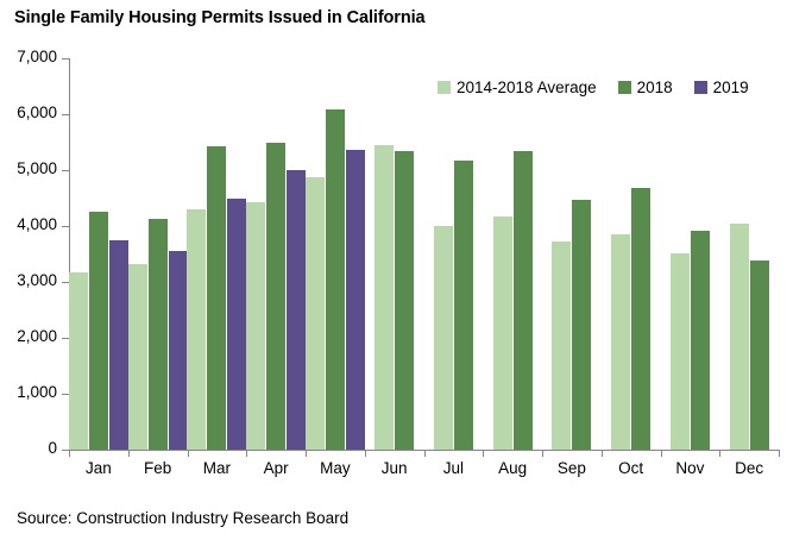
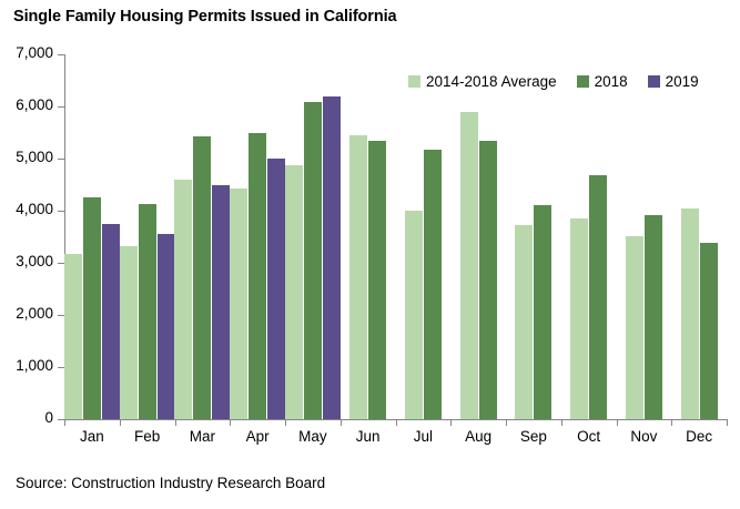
2014-2018 Average/Mar: 4300 -> 4600
2019/May: 5400 -> 6200
2014-2018 Average/Aug: 4200 -> 5900
2018/Sep: 4500 -> 4100
